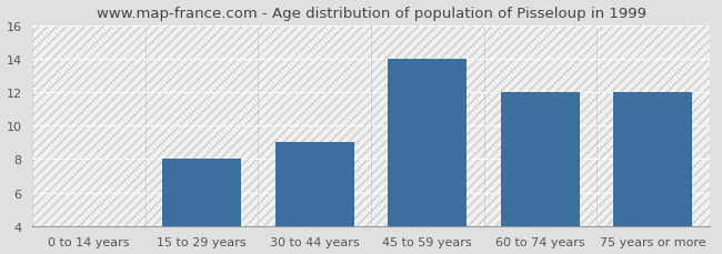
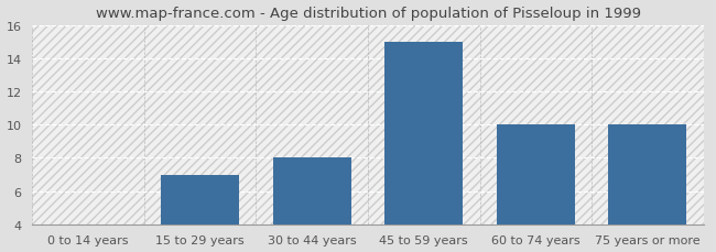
15 to 29 years: 8 -> 7
30 to 44 years: 9 -> 8
45 to 59 years: 14 -> 15
60 to 74 years: 12 -> 10
75 years or more: 12 -> 10
